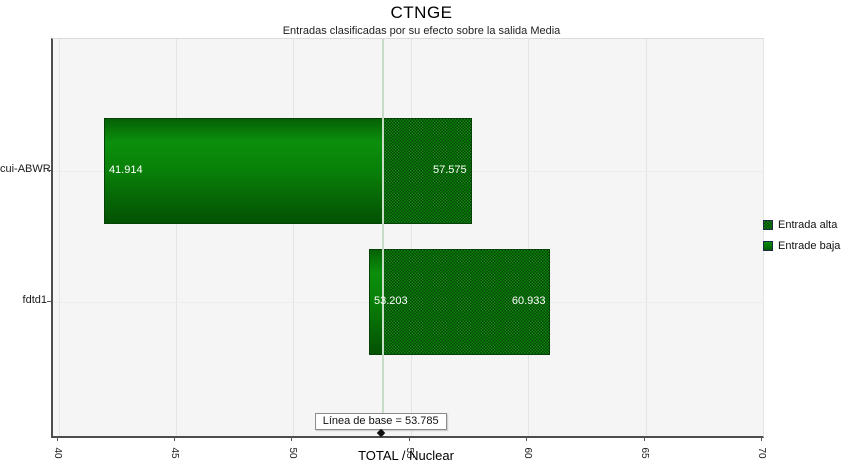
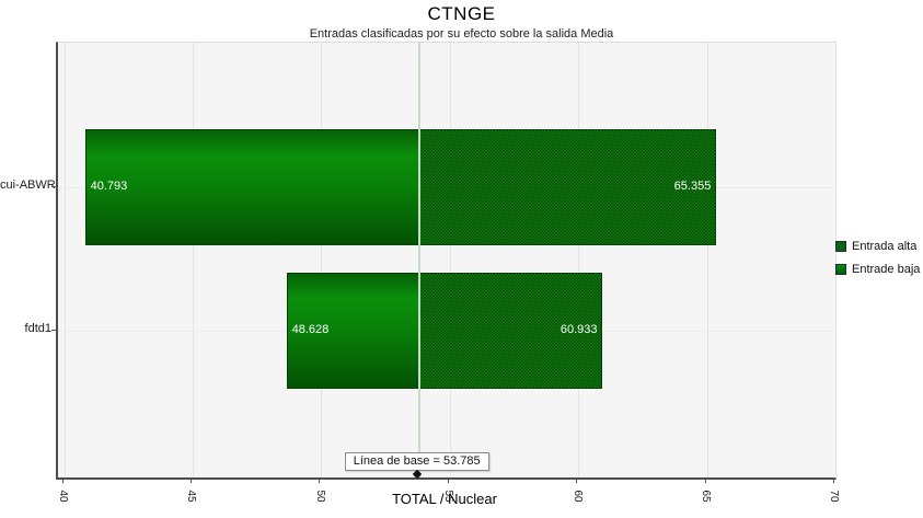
Entrada alta/cui-ABWR: 57.575 -> 65.355
Entrade baja/cui-ABWR: 41.914 -> 40.793
Entrade baja/fdtd1: 53.203 -> 48.628
